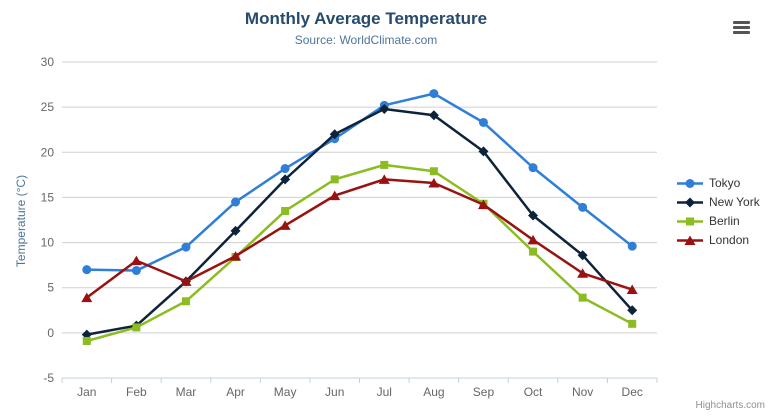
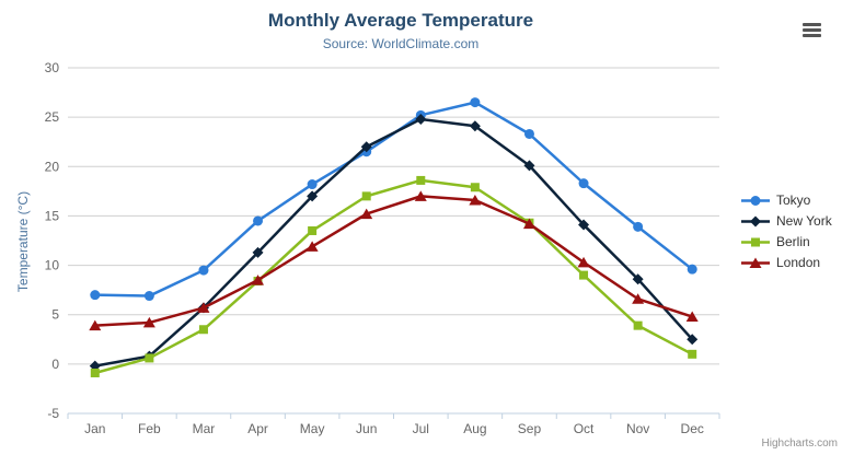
London/Feb: 8 -> 4
New York/Oct: 13 -> 14
